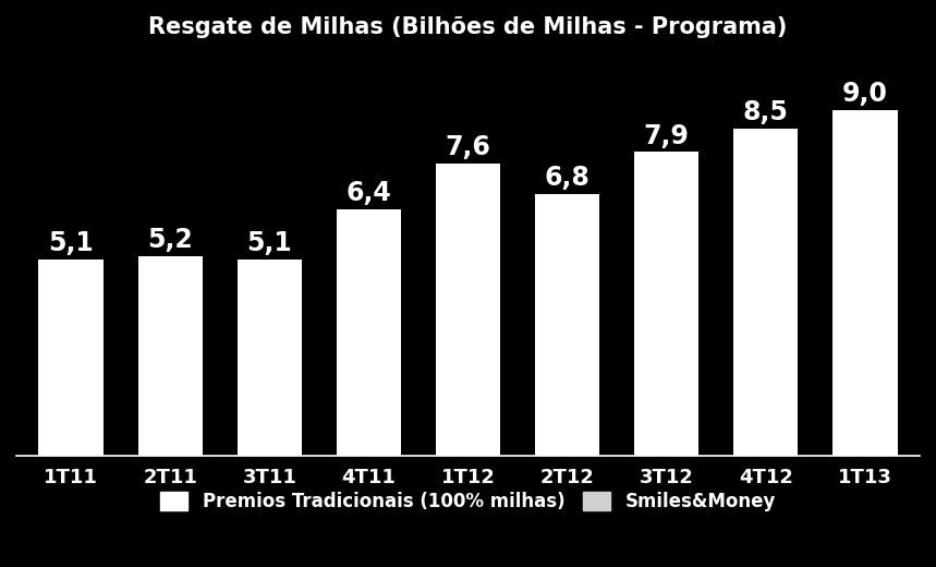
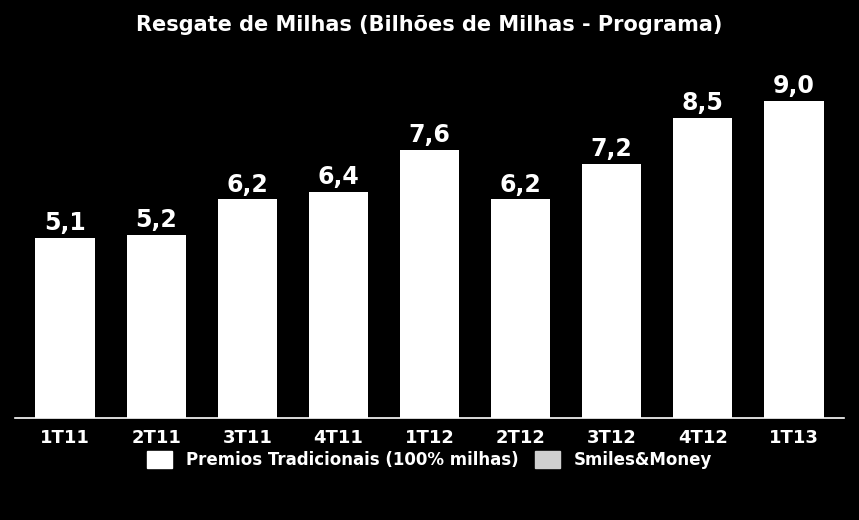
3T11: 5,1 -> 6,2
2T12: 6,8 -> 6,2
3T12: 7,9 -> 7,2
